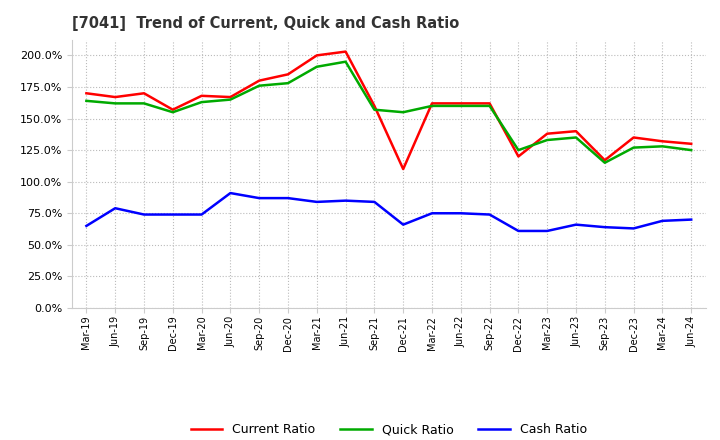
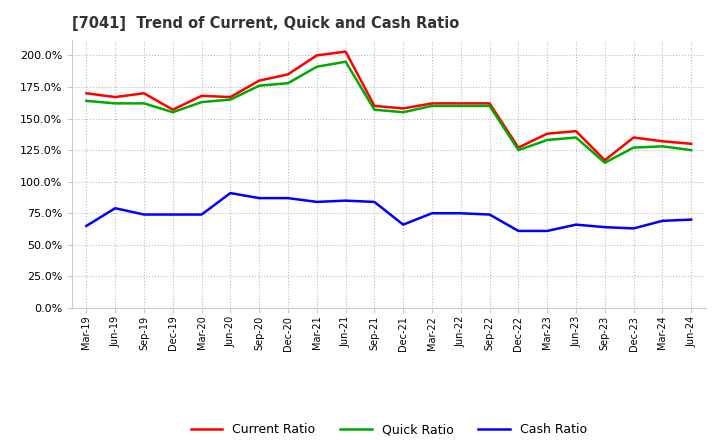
Current Ratio/Dec-21: 110% -> 158%
Current Ratio/Dec-22: 120% -> 127%
